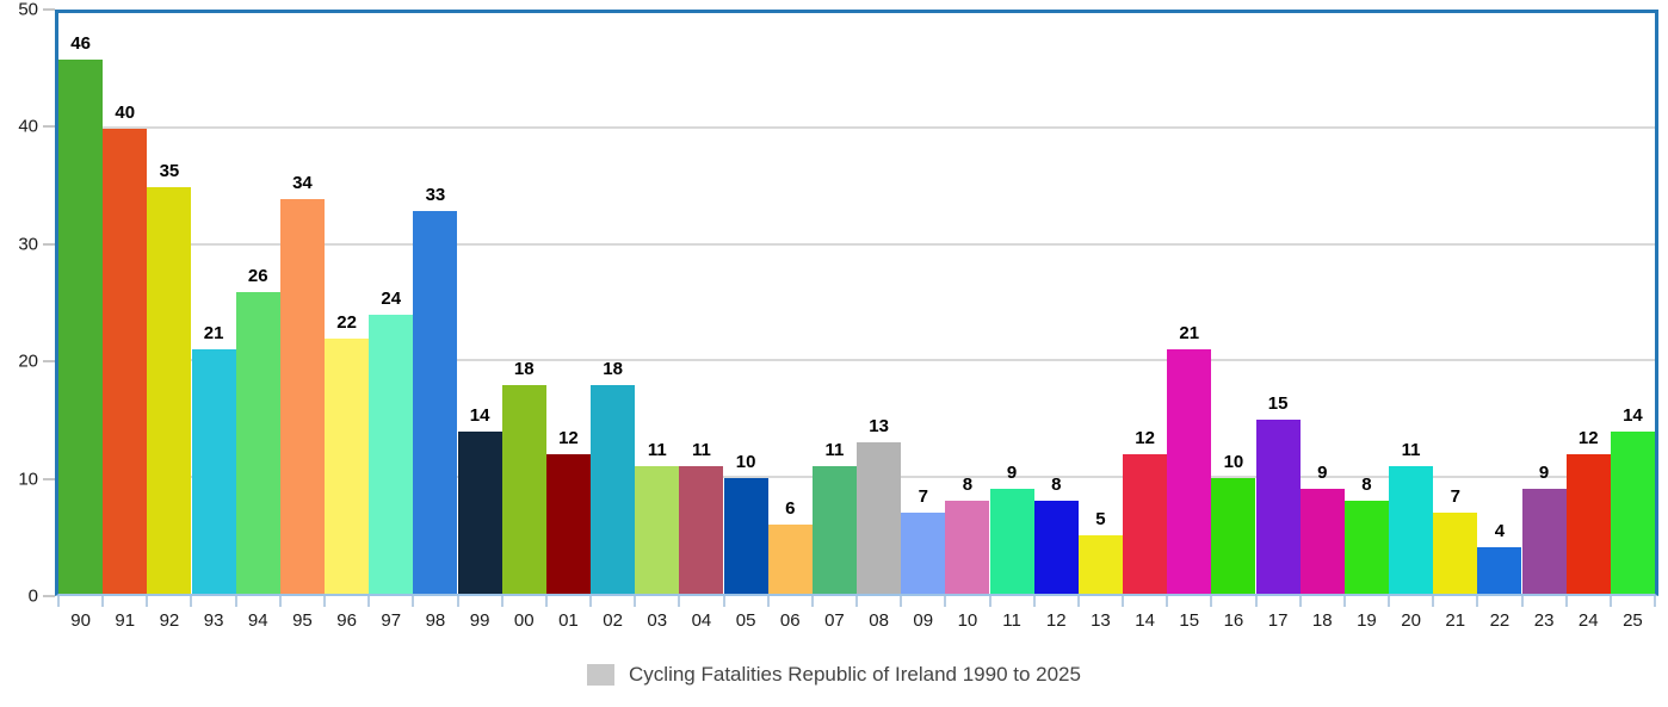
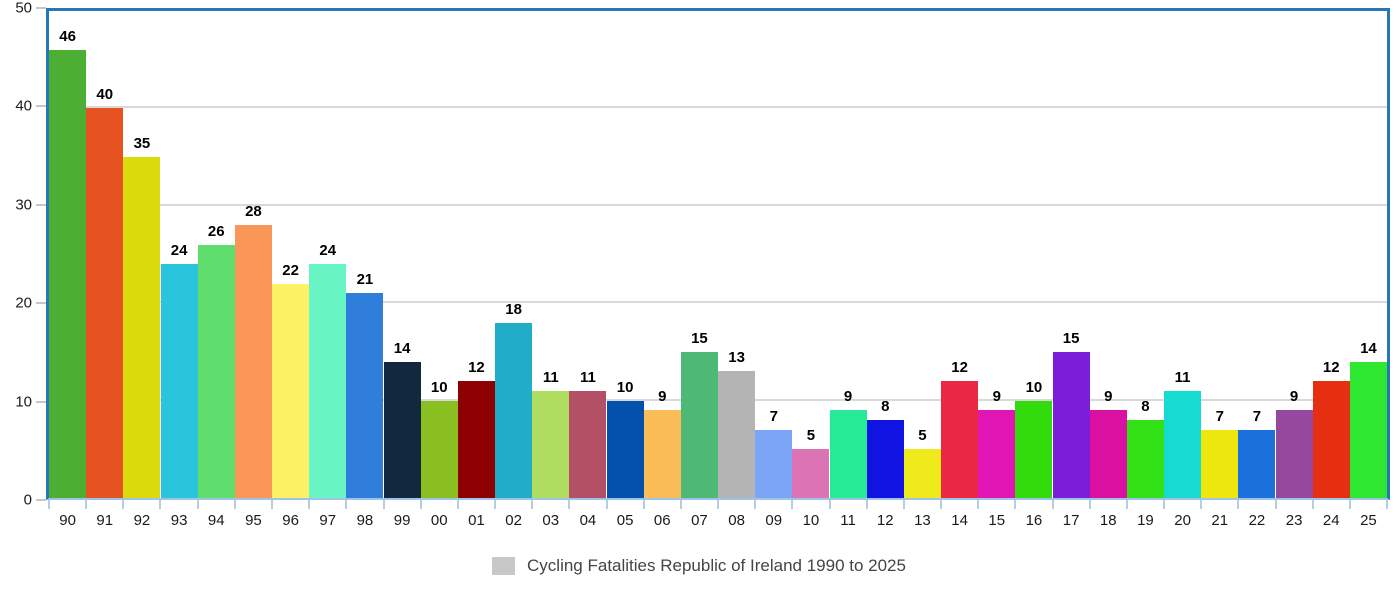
93: 21 -> 24
95: 34 -> 28
98: 33 -> 21
00: 18 -> 10
06: 6 -> 9
07: 11 -> 15
10: 8 -> 5
15: 21 -> 9
22: 4 -> 7
